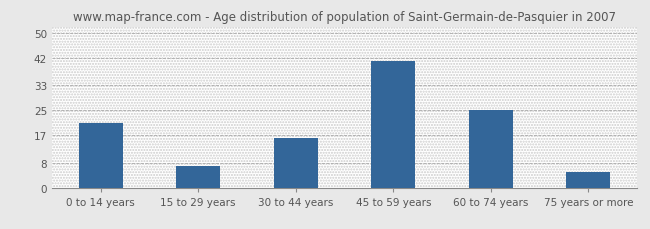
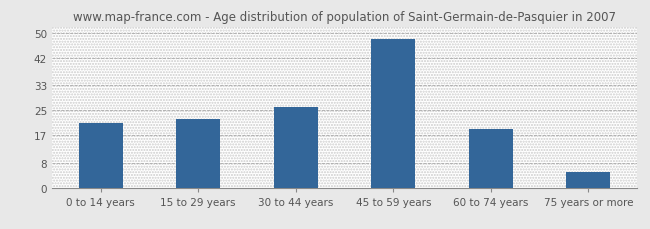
15 to 29 years: 7 -> 22
30 to 44 years: 16 -> 26
45 to 59 years: 41 -> 48
60 to 74 years: 25 -> 19
